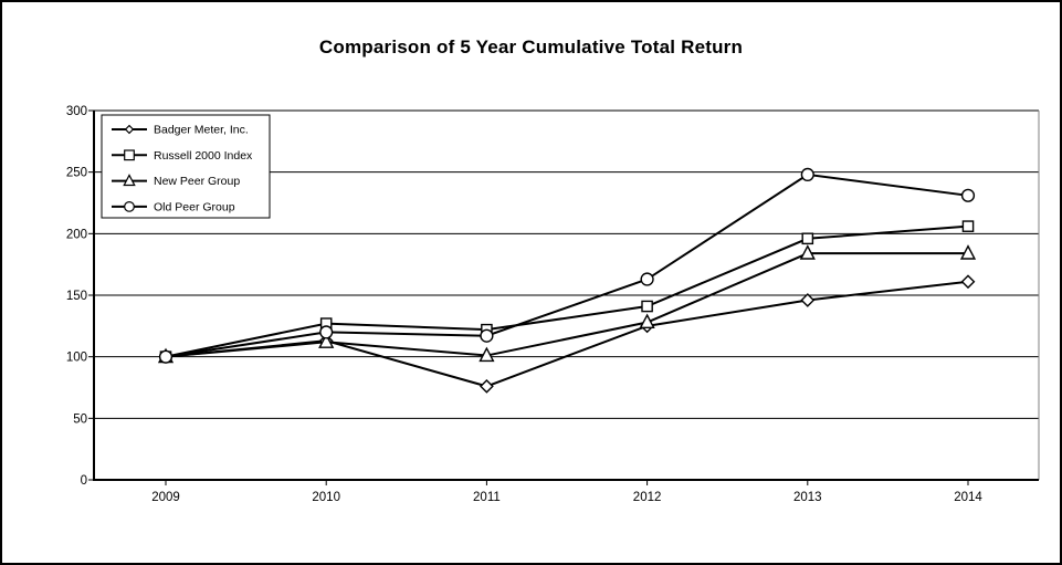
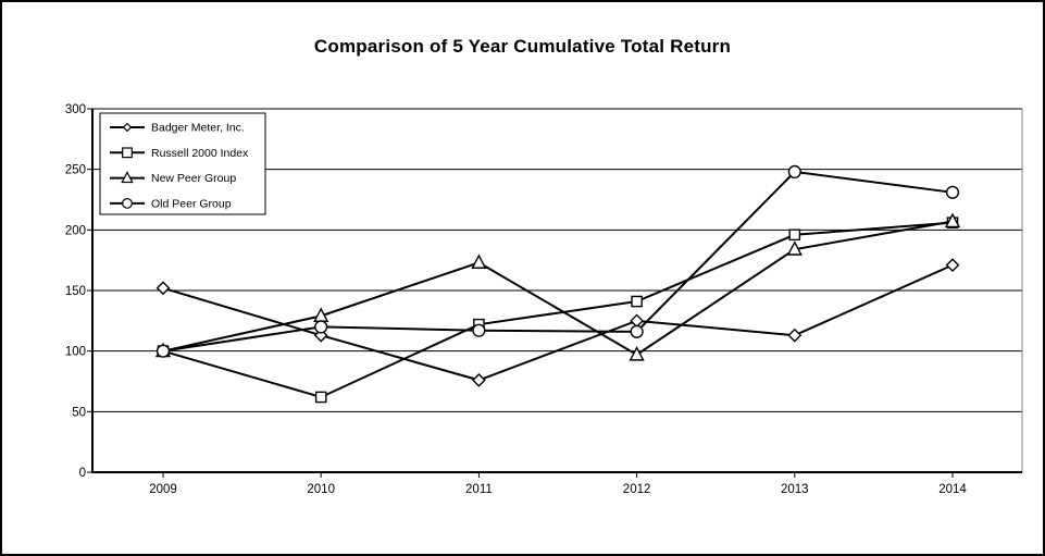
Badger Meter, Inc./2009: 100 -> 152
Russell 2000 Index/2010: 127 -> 62
New Peer Group/2010: 112 -> 129
New Peer Group/2011: 101 -> 173
New Peer Group/2012: 128 -> 97
Old Peer Group/2012: 163 -> 116
Badger Meter, Inc./2013: 146 -> 113
Badger Meter, Inc./2014: 161 -> 171
New Peer Group/2014: 184 -> 207
